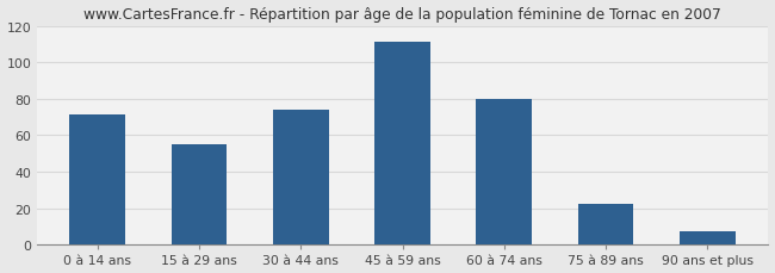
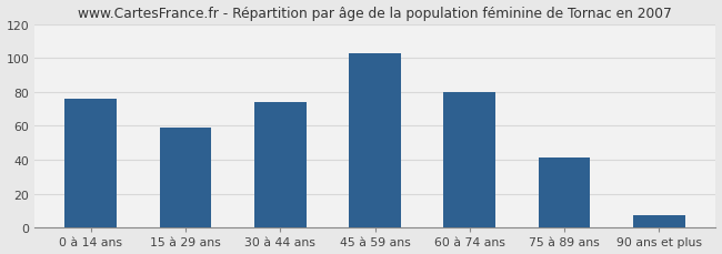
0 à 14 ans: 71 -> 76
15 à 29 ans: 55 -> 59
45 à 59 ans: 111 -> 103
75 à 89 ans: 22 -> 41
